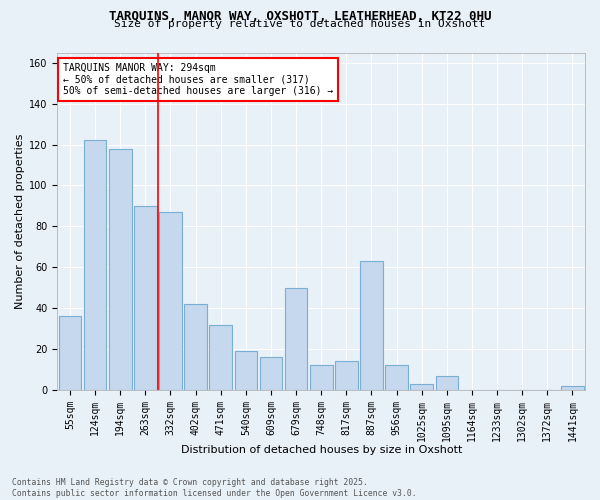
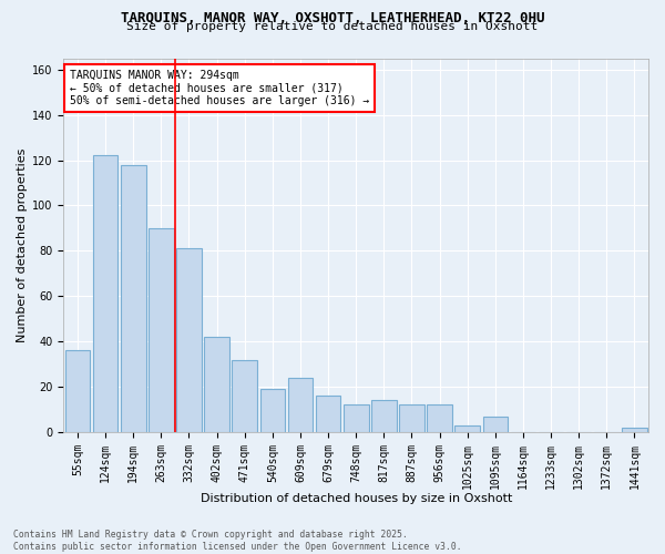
332sqm: 87 -> 81
609sqm: 16 -> 24
679sqm: 50 -> 16
887sqm: 63 -> 12
